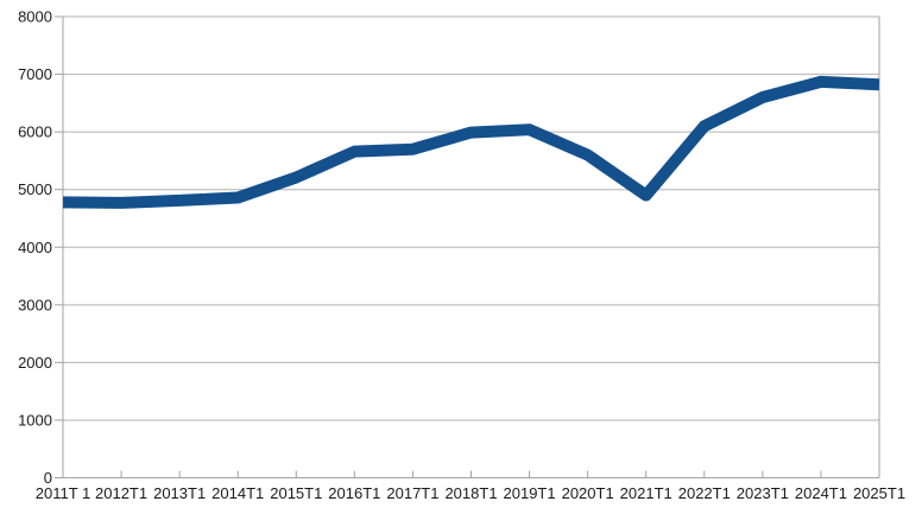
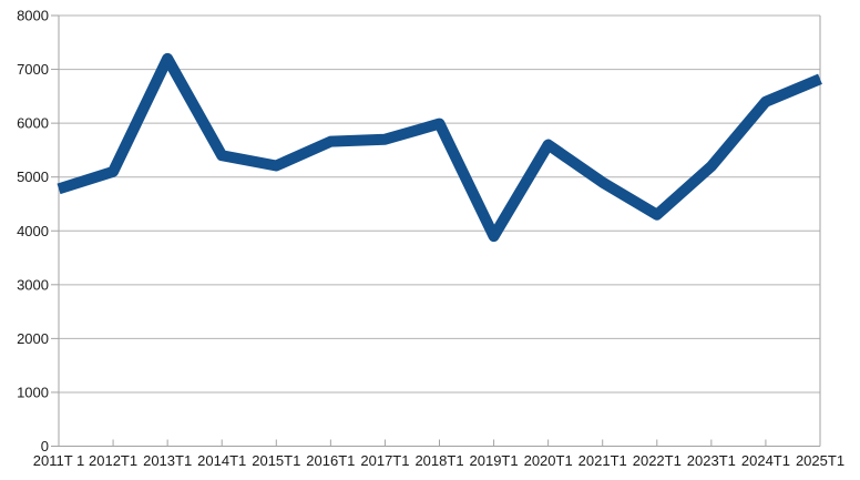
2012T1: 4800 -> 5100
2013T1: 4800 -> 7200
2014T1: 4900 -> 5400
2019T1: 6000 -> 3900
2022T1: 6100 -> 4300
2023T1: 6600 -> 5200
2024T1: 6900 -> 6400
